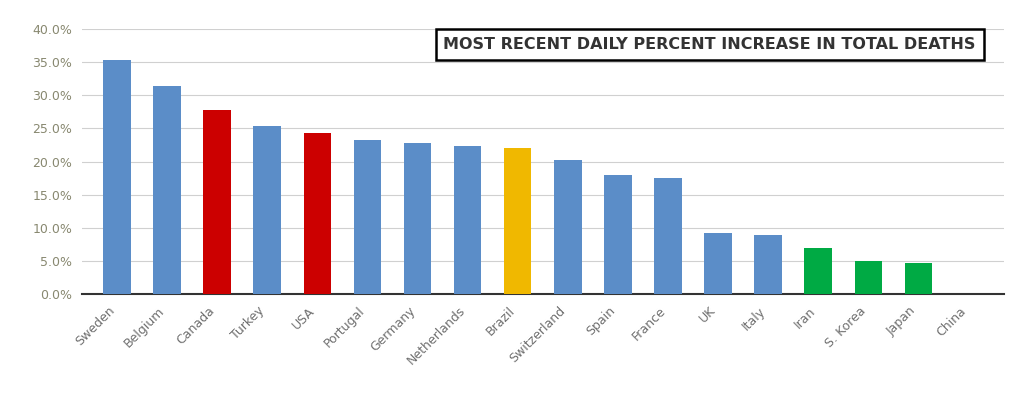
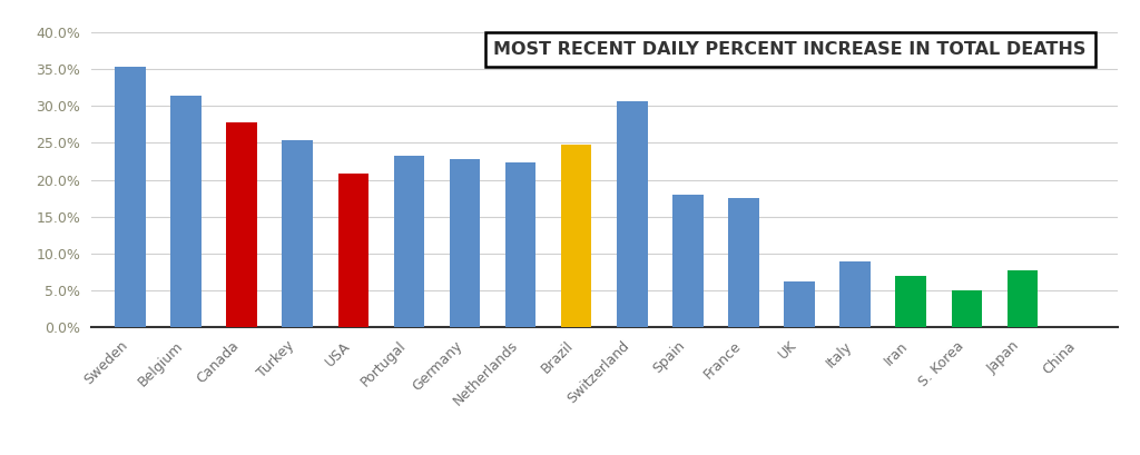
USA: 24.3% -> 20.8%
Brazil: 22.0% -> 24.8%
Switzerland: 20.3% -> 30.6%
UK: 9.3% -> 6.2%
Japan: 4.7% -> 7.8%
